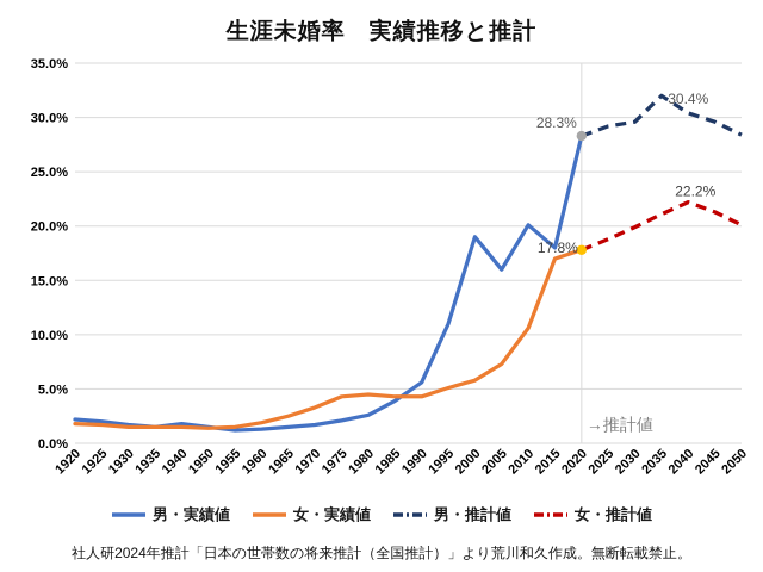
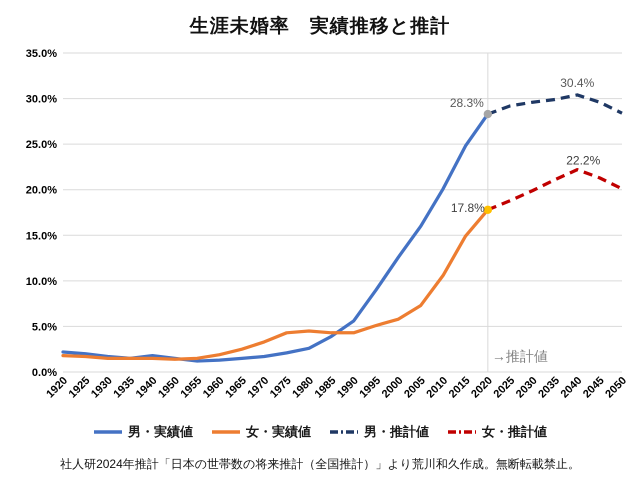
男・実績値/1995: 11% -> 9%
男・実績値/2000: 19% -> 13%
男・実績値/2015: 18% -> 25%
女・実績値/2015: 17% -> 15%
男・推計値/2035: 32% -> 30%
